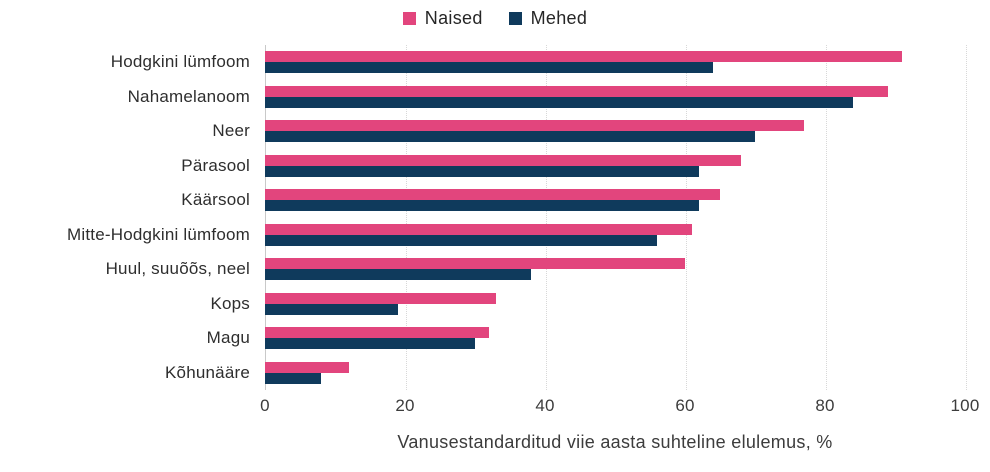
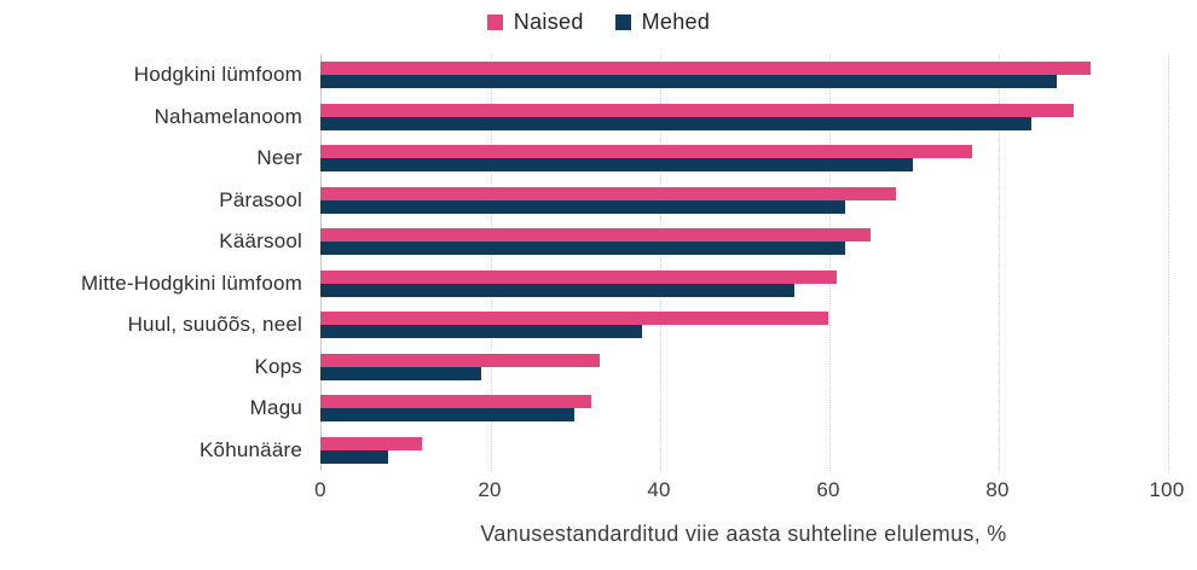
Mehed/Hodgkini lümfoom: 64 -> 87
